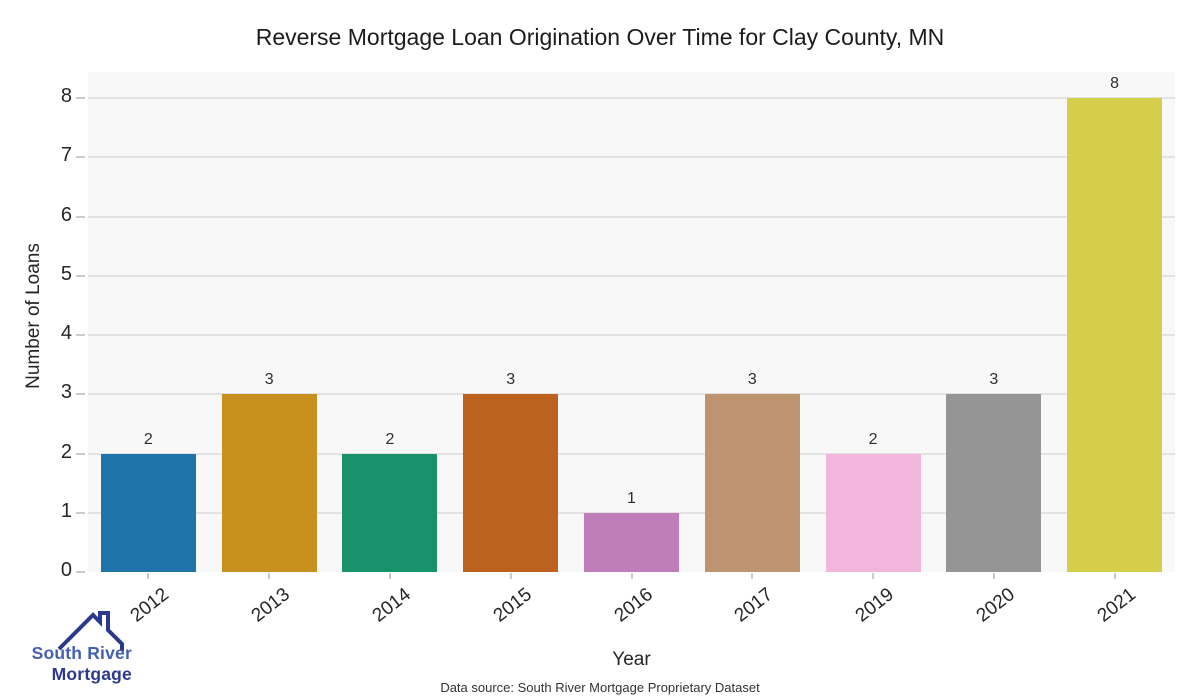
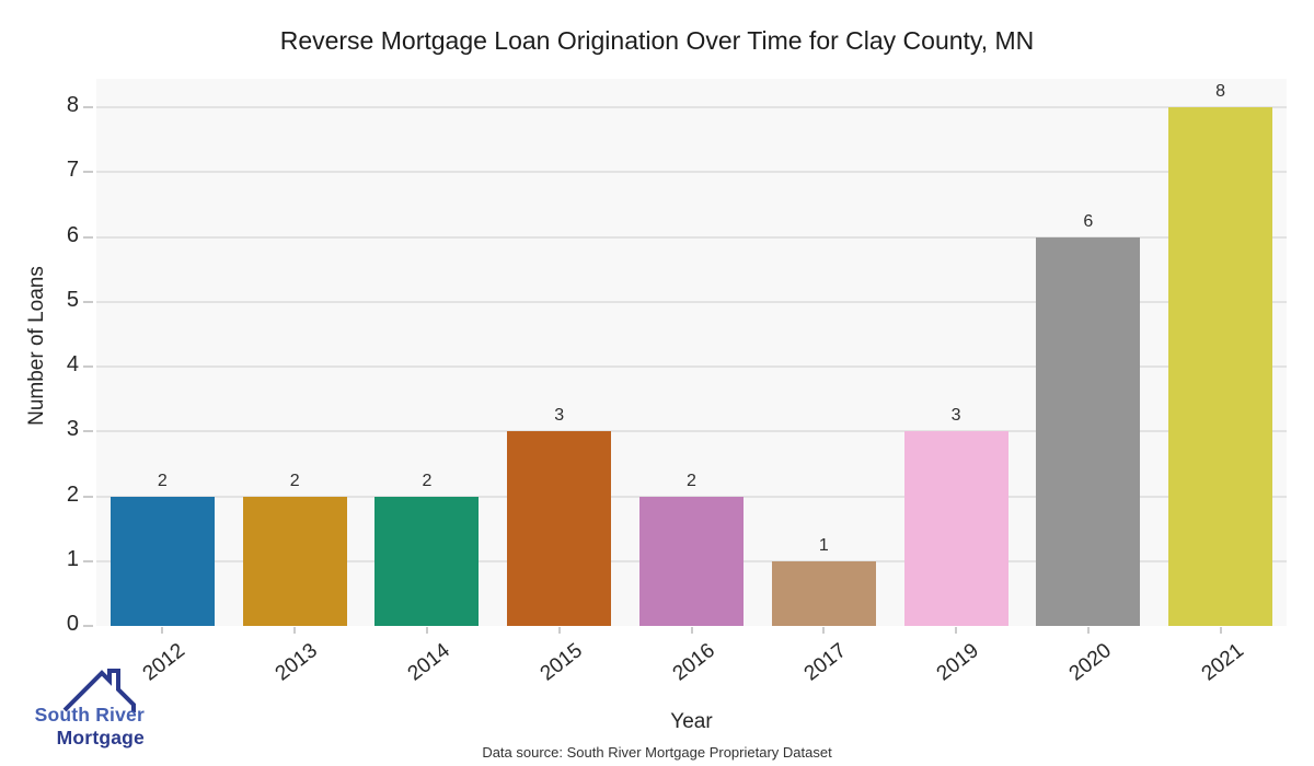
2013: 3 -> 2
2016: 1 -> 2
2017: 3 -> 1
2019: 2 -> 3
2020: 3 -> 6
